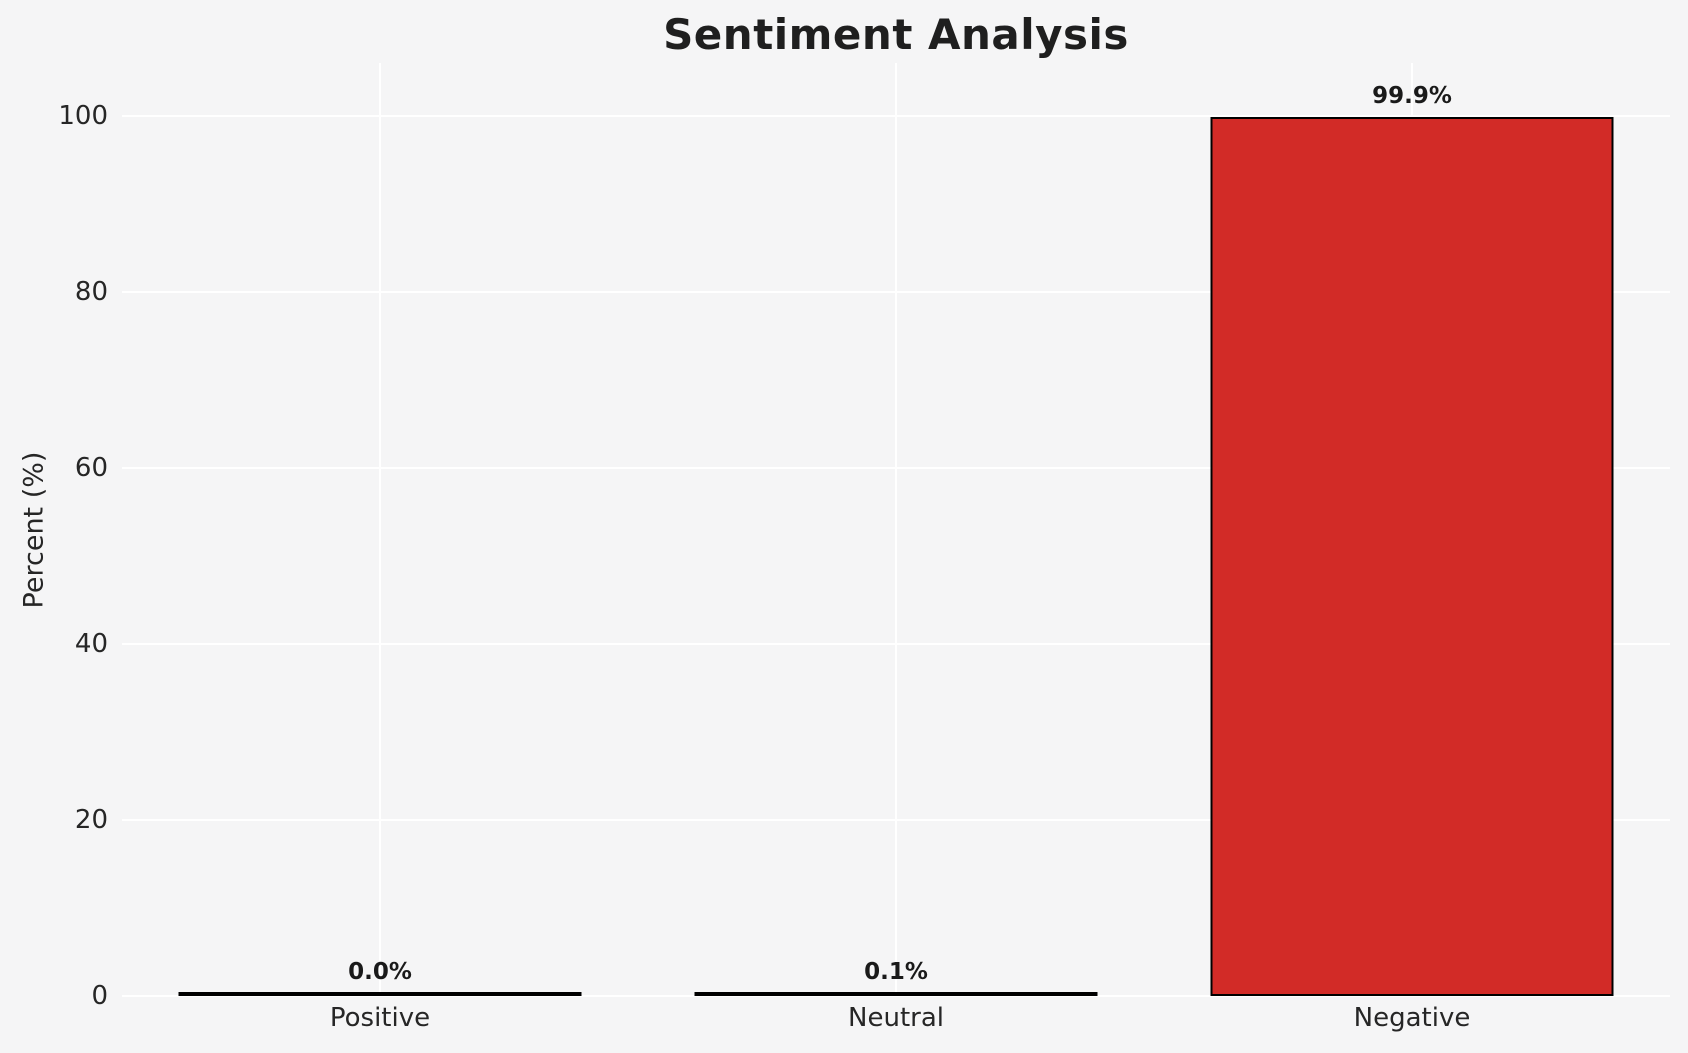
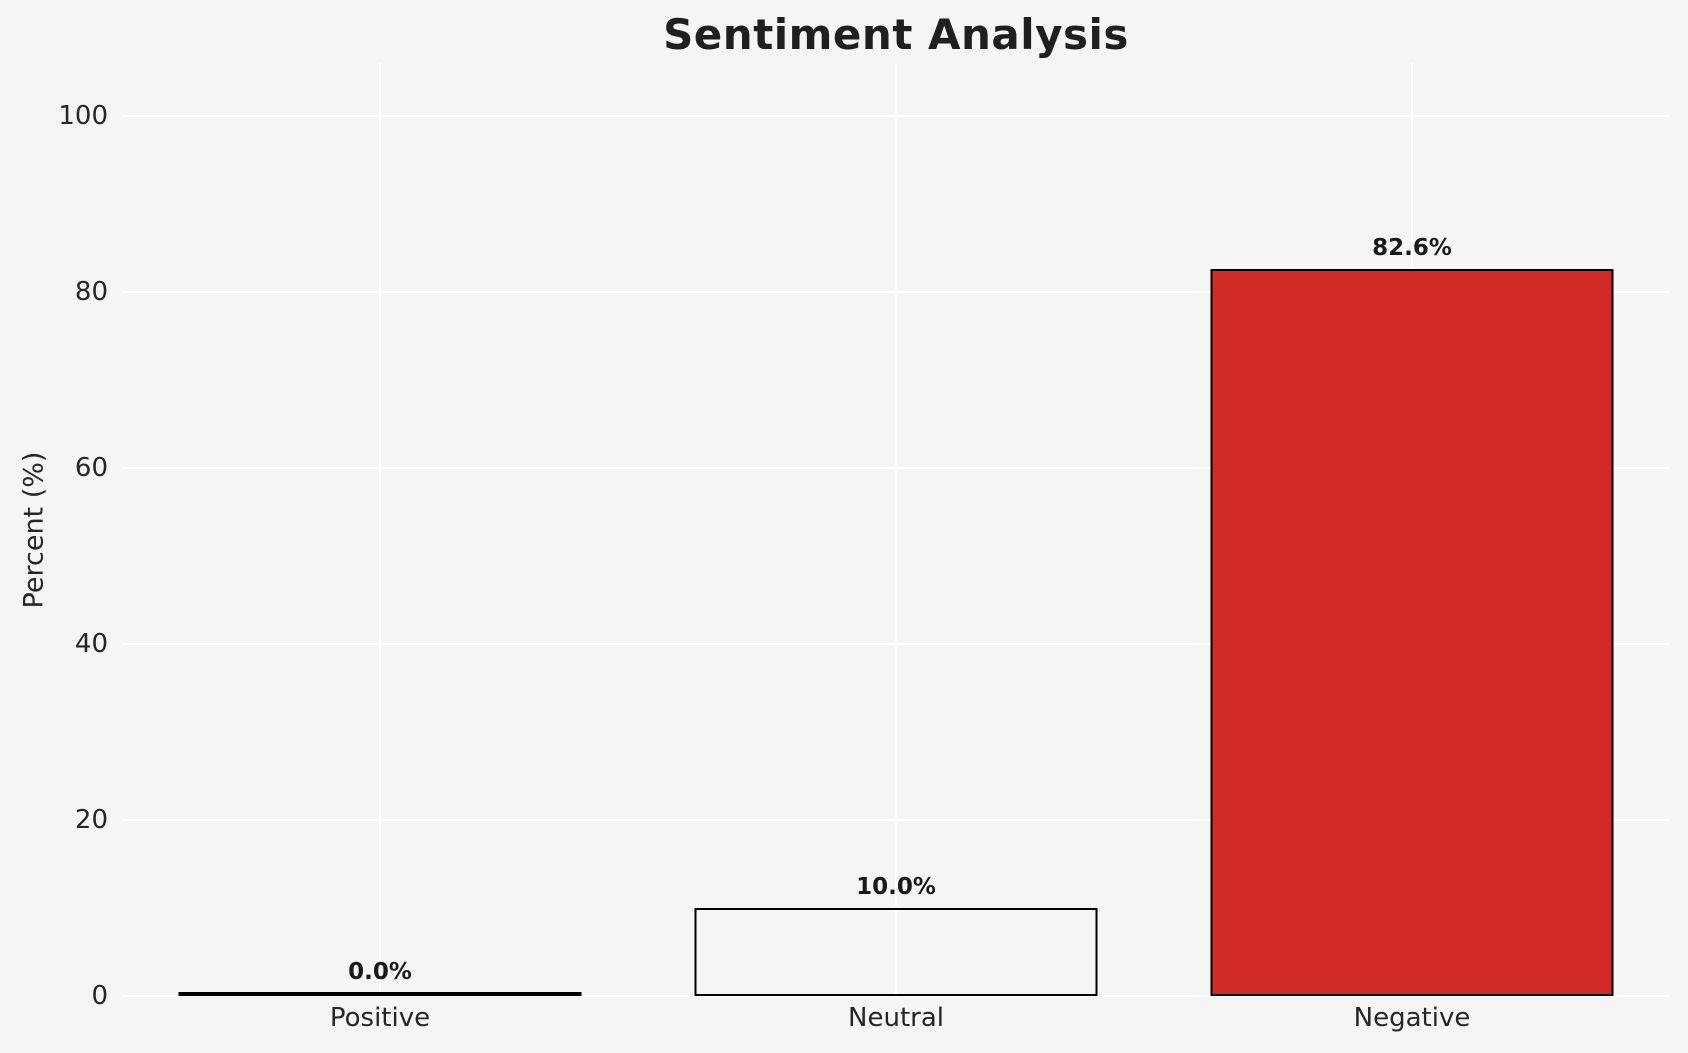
Neutral: 0.1% -> 10.0%
Negative: 99.9% -> 82.6%
